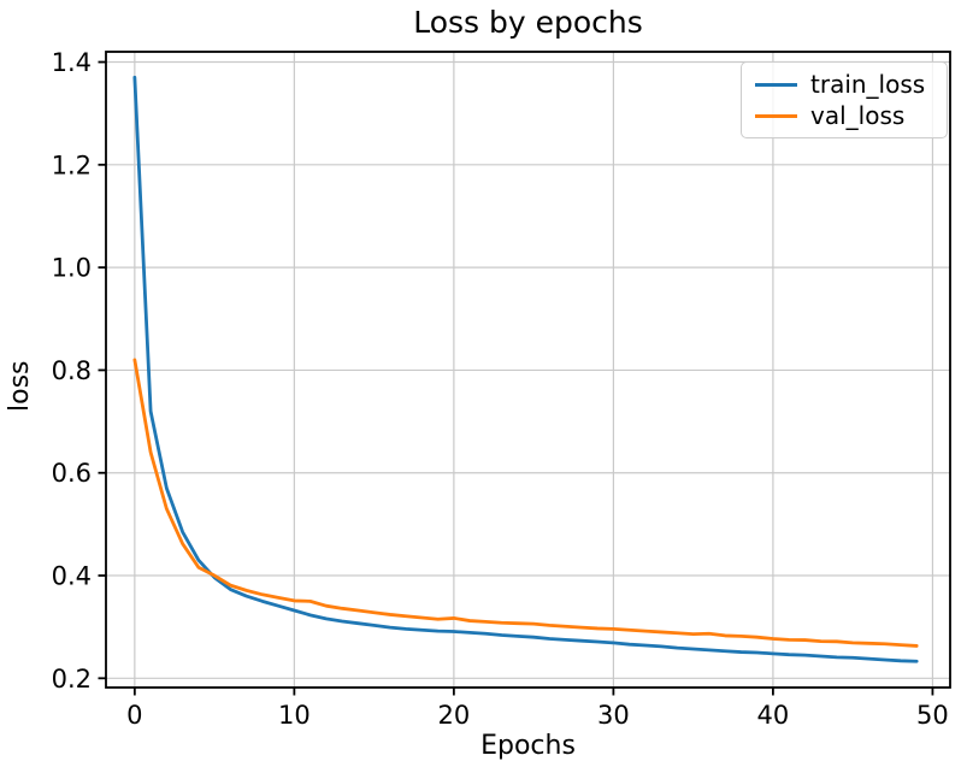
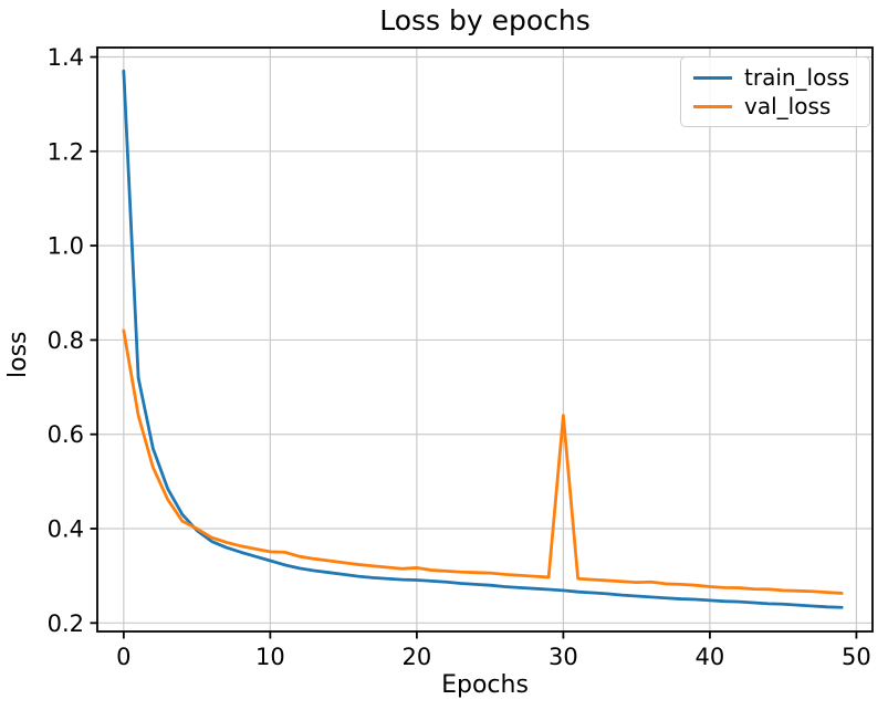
val_loss/30: 0.30 -> 0.64
